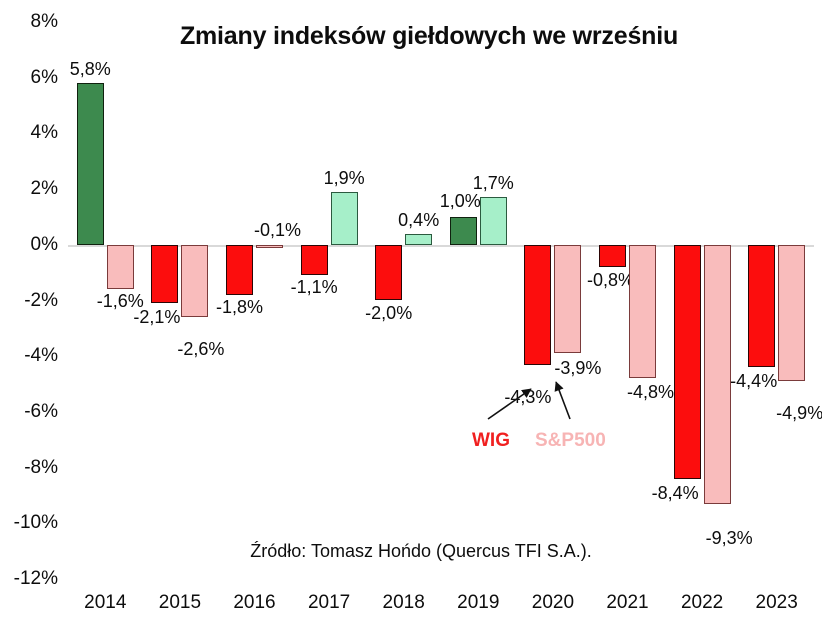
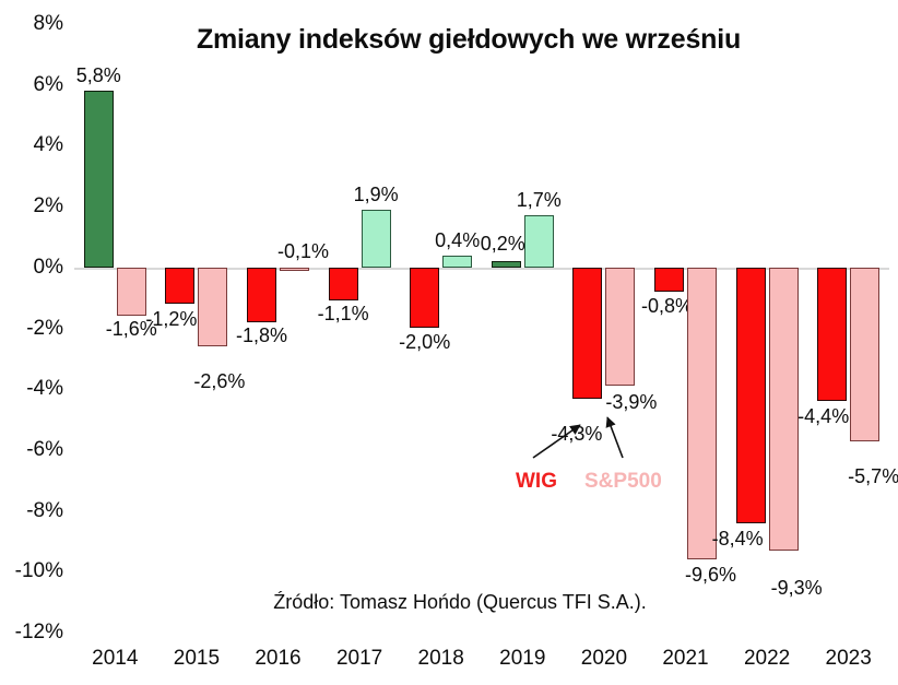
WIG/2015: -2,1% -> -1,2%
WIG/2019: 1,0% -> 0,2%
S&P500/2021: -4,8% -> -9,6%
S&P500/2023: -4,9% -> -5,7%
